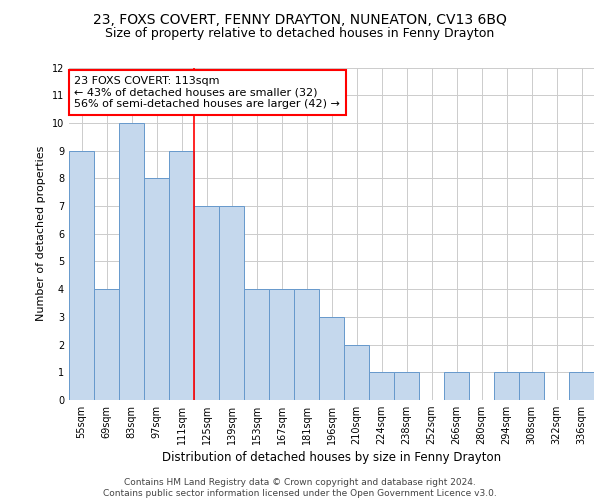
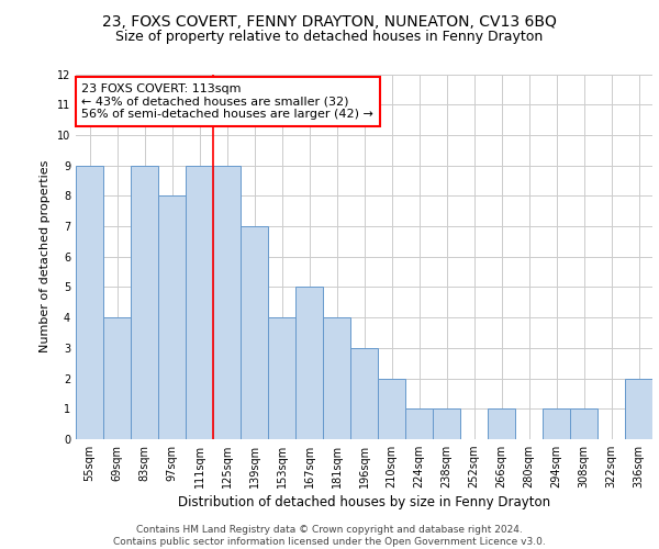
83sqm: 10 -> 9
125sqm: 7 -> 9
167sqm: 4 -> 5
336sqm: 1 -> 2
